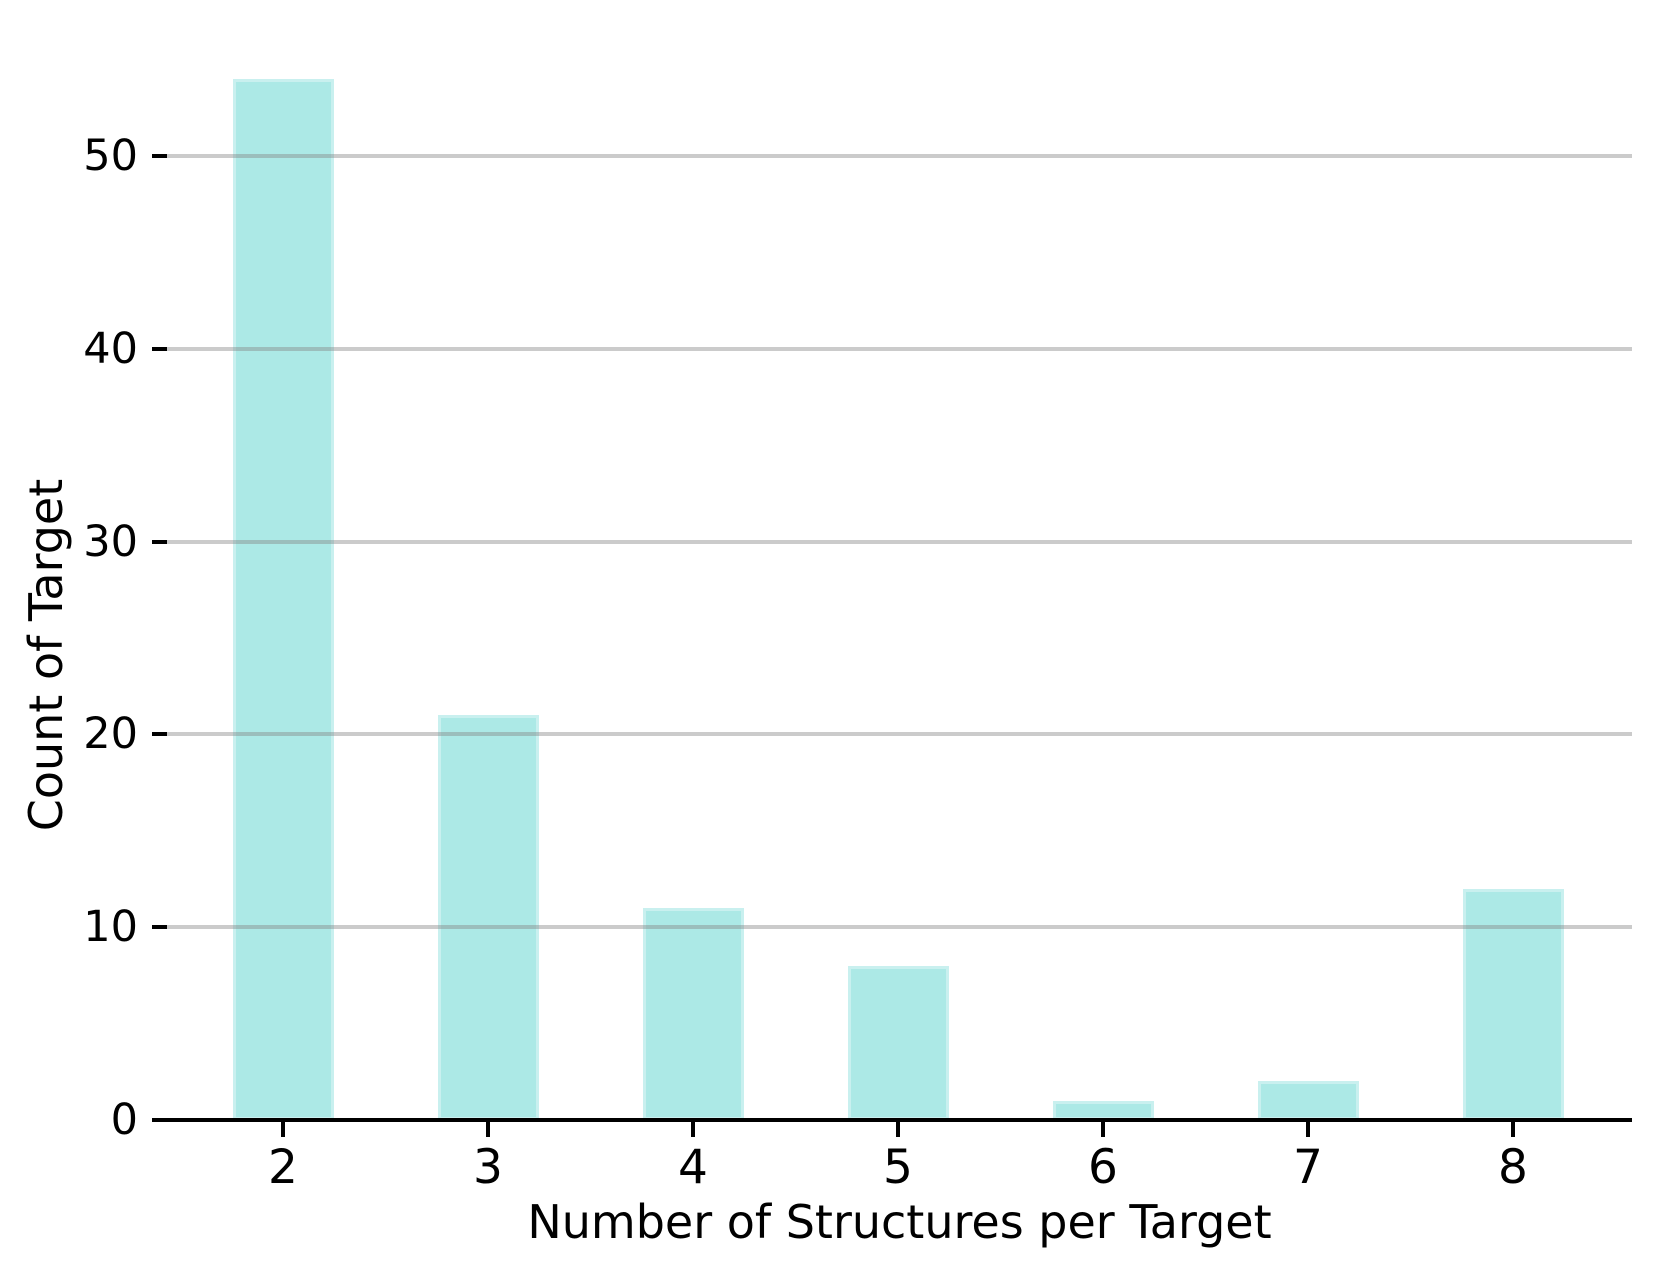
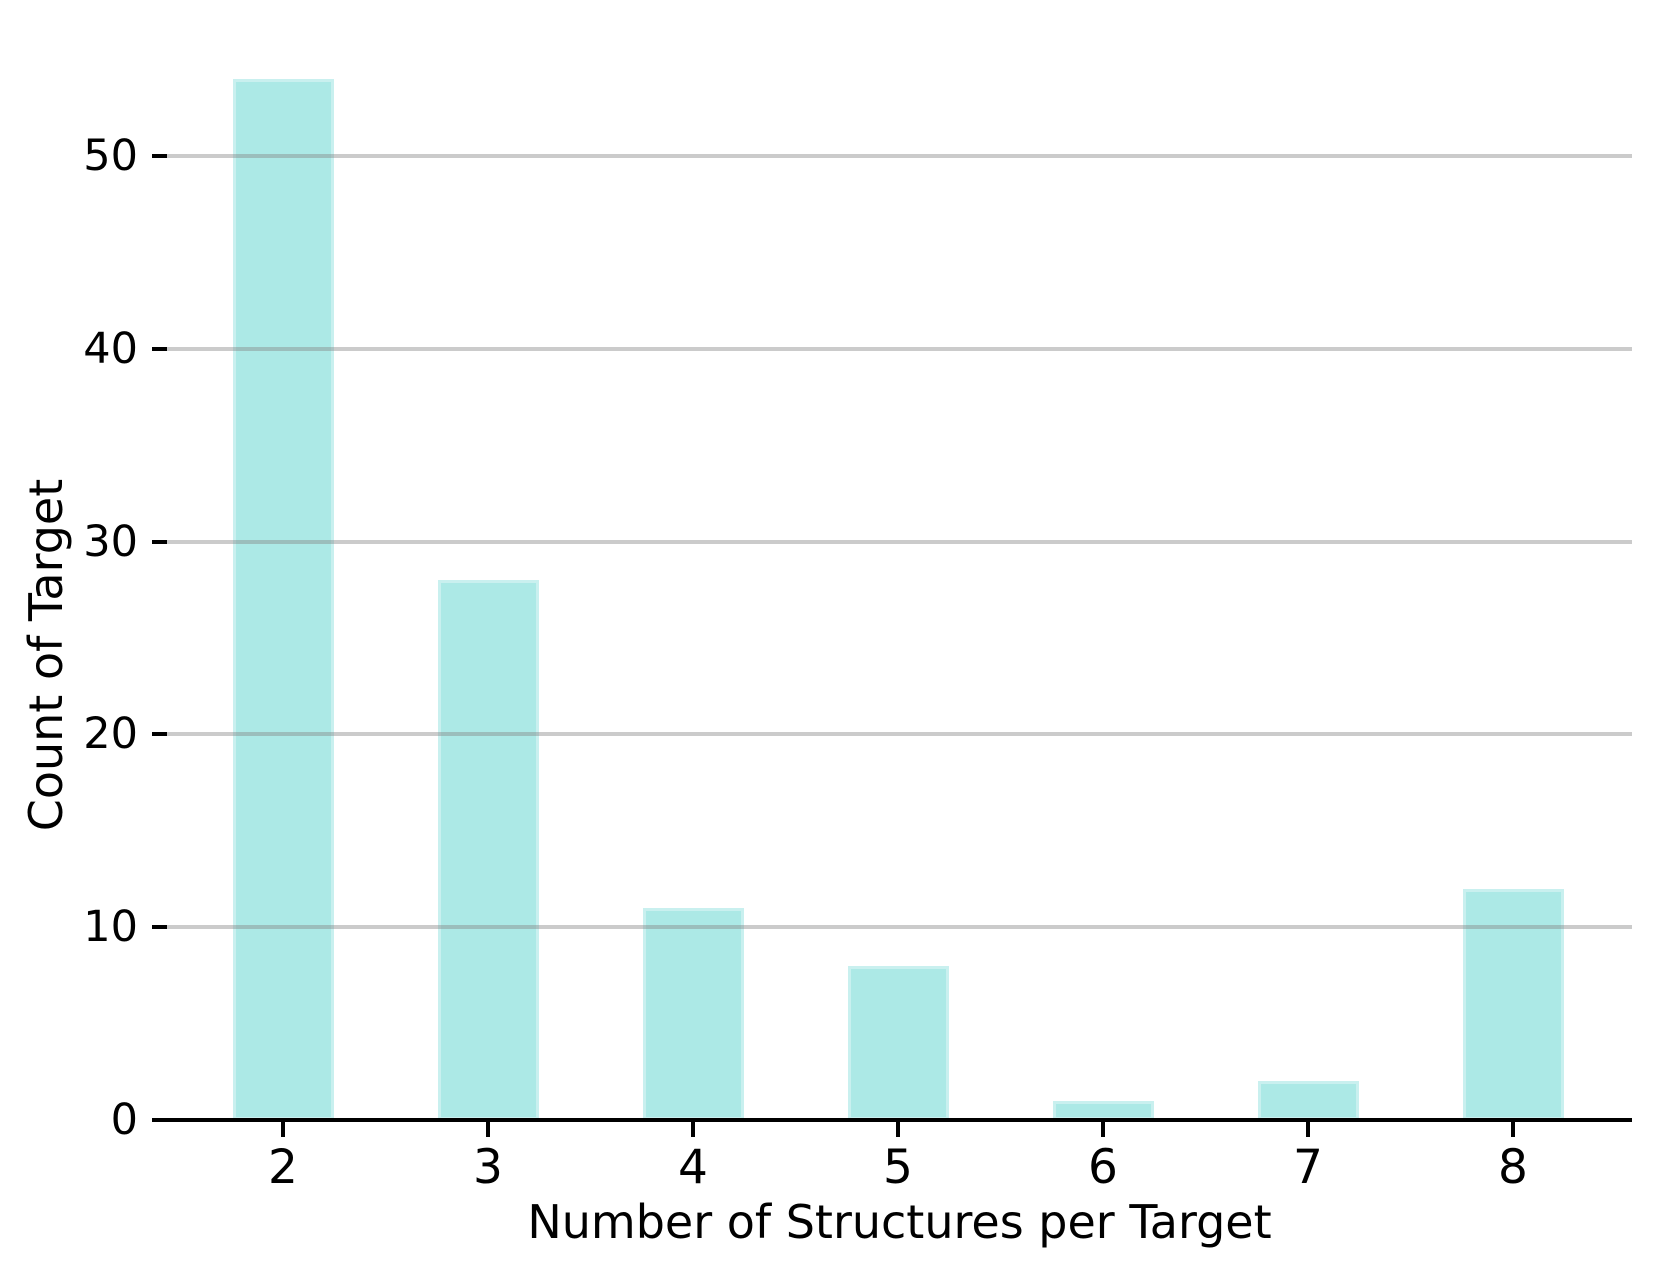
3: 21 -> 28
